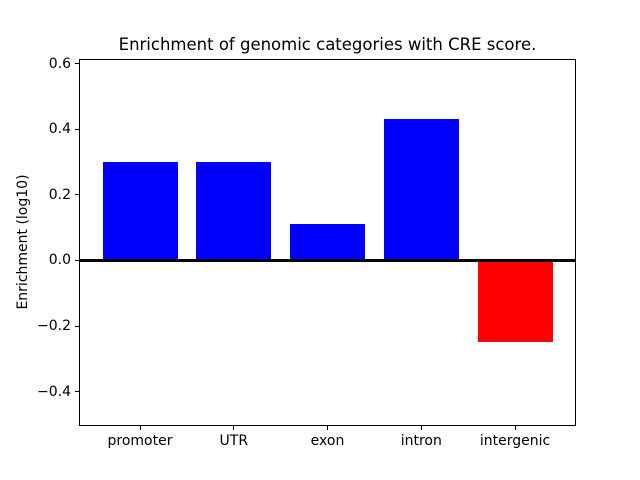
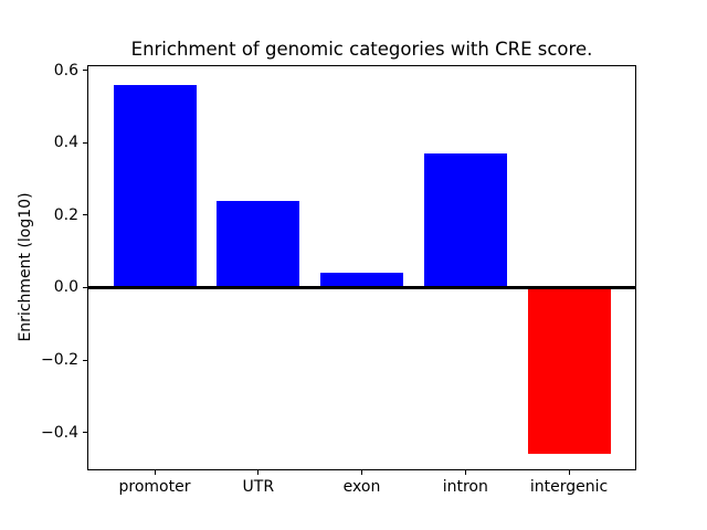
promoter: 0.30 -> 0.56
UTR: 0.30 -> 0.24
exon: 0.11 -> 0.04
intron: 0.43 -> 0.37
intergenic: -0.25 -> -0.46
